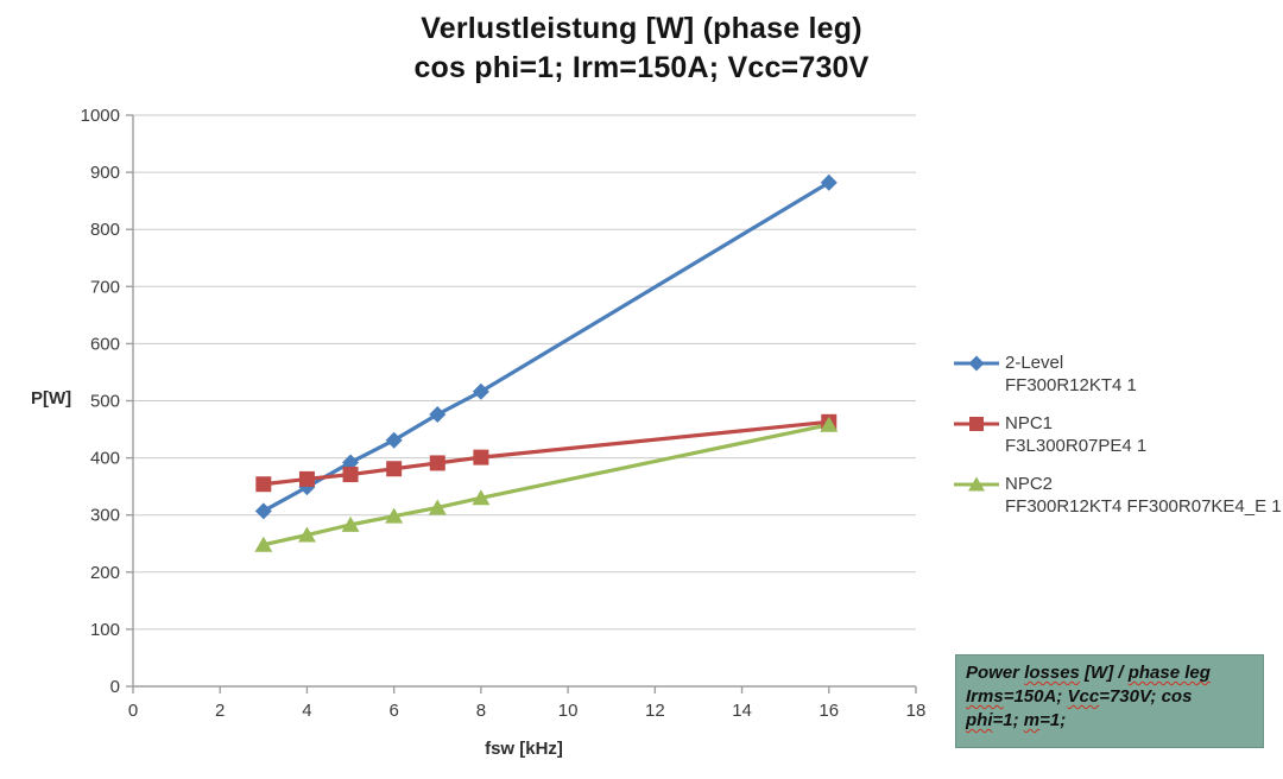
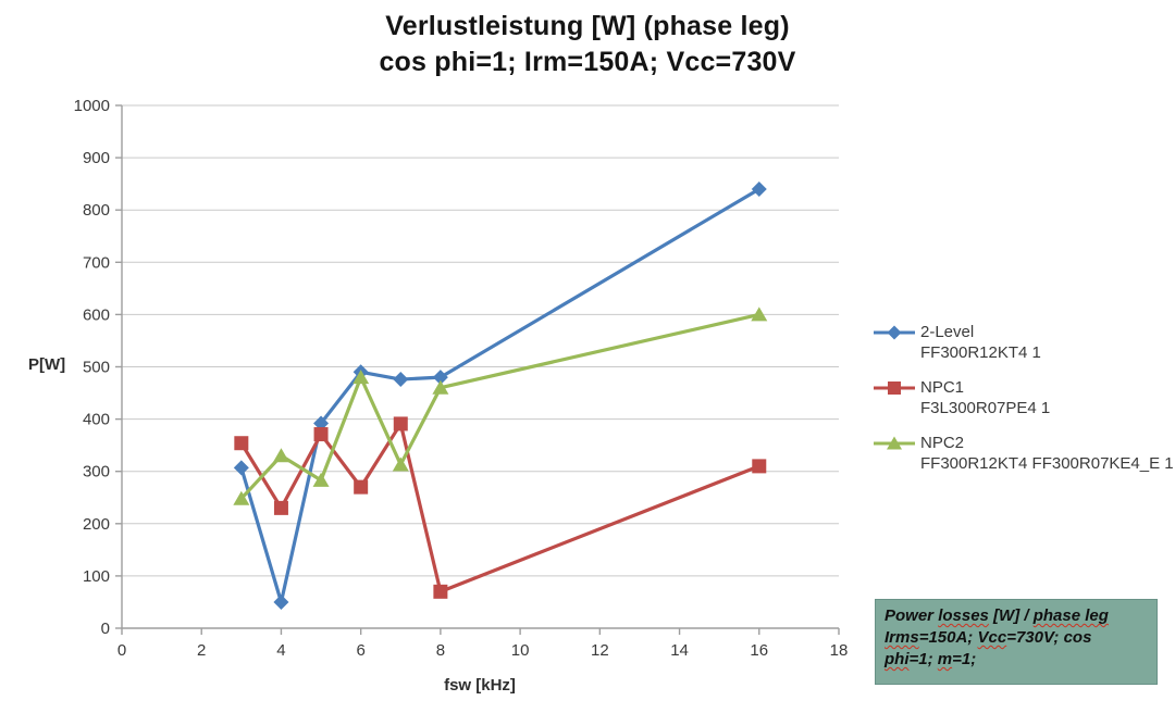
2-Level/4: 350 -> 50
NPC1/4: 360 -> 230
NPC2/4: 260 -> 330
2-Level/6: 430 -> 490
NPC1/6: 380 -> 270
NPC2/6: 300 -> 480
2-Level/8: 520 -> 480
NPC1/8: 400 -> 70
NPC2/8: 330 -> 460
2-Level/16: 880 -> 840
NPC1/16: 460 -> 310
NPC2/16: 460 -> 600
